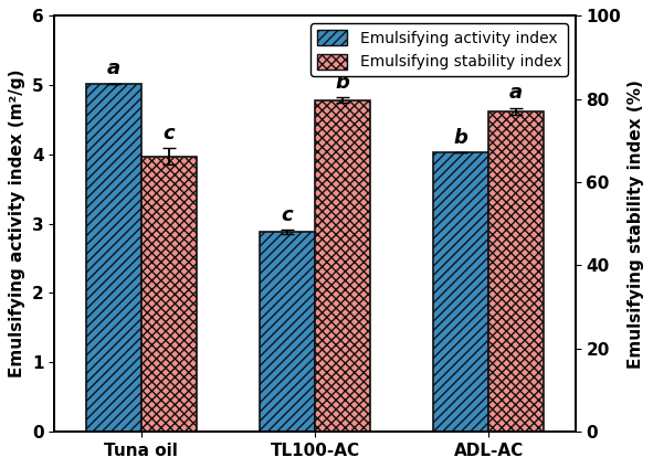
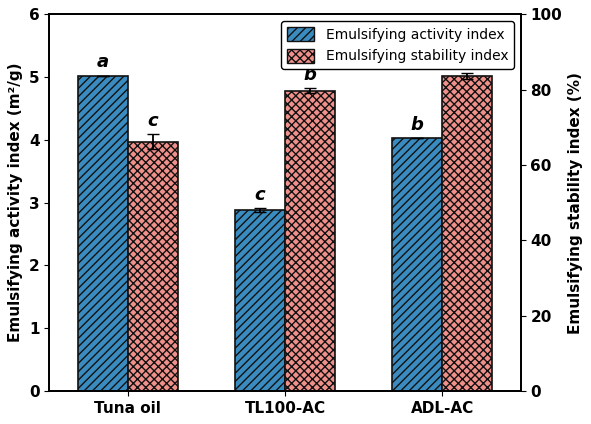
Emulsifying stability index/ADL-AC: 4.62 -> 5.02
